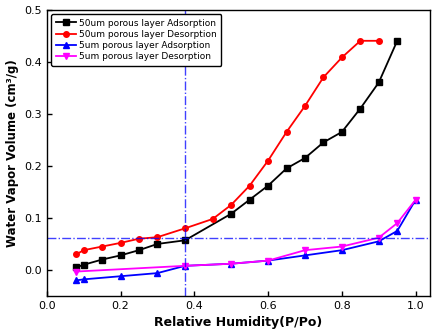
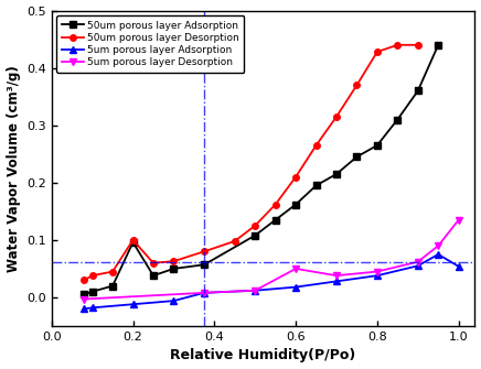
50um porous layer Adsorption/0.2: 0.028 -> 0.096
50um porous layer Desorption/0.2: 0.052 -> 0.100
5um porous layer Desorption/0.6: 0.018 -> 0.050
50um porous layer Desorption/0.8: 0.408 -> 0.428
5um porous layer Adsorption/1.0: 0.135 -> 0.054
